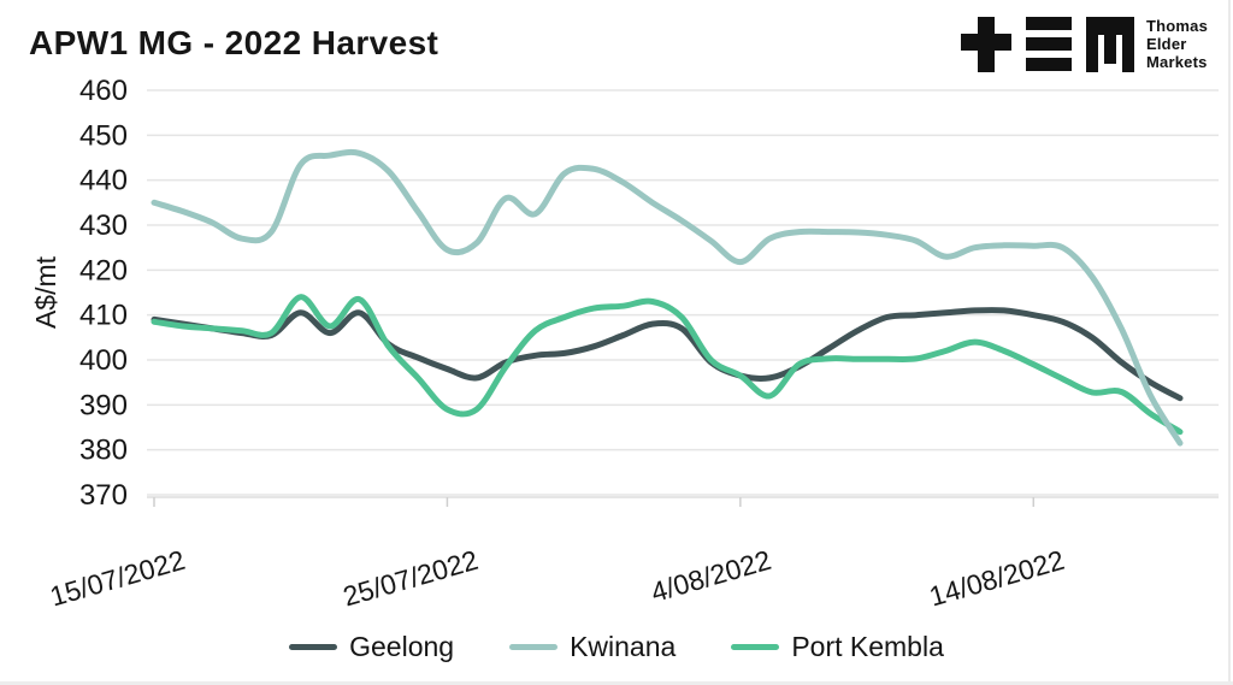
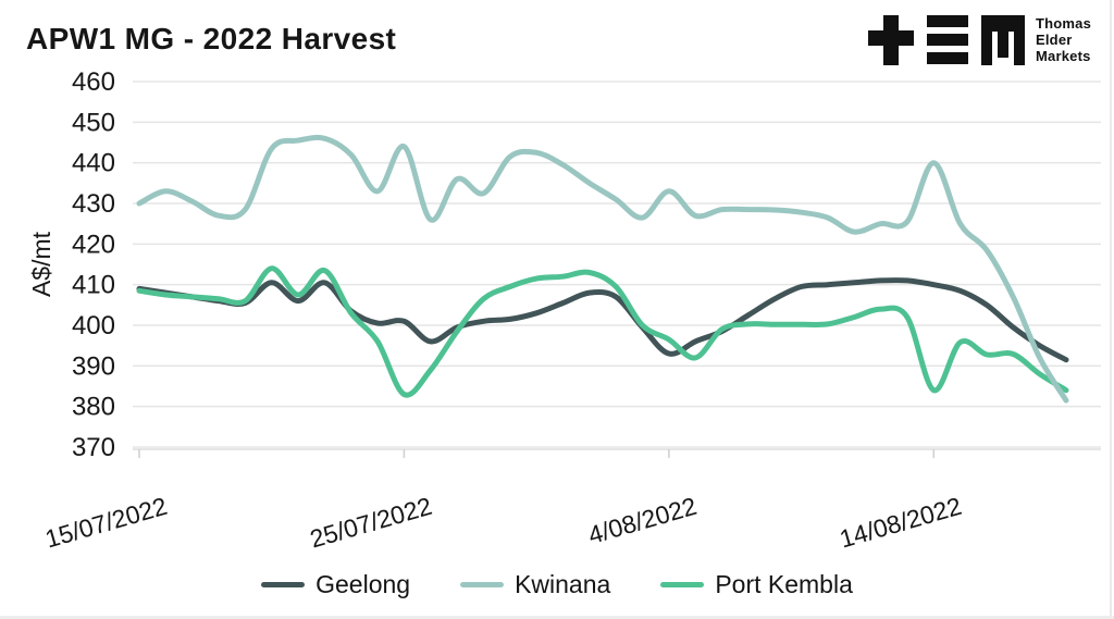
Kwinana/15/07/2022: 435 -> 430
Geelong/25/07/2022: 398 -> 401
Kwinana/25/07/2022: 424 -> 444
Port Kembla/25/07/2022: 389 -> 383
Geelong/4/08/2022: 396 -> 393
Kwinana/4/08/2022: 422 -> 433
Kwinana/14/08/2022: 425 -> 440
Port Kembla/14/08/2022: 399 -> 384
